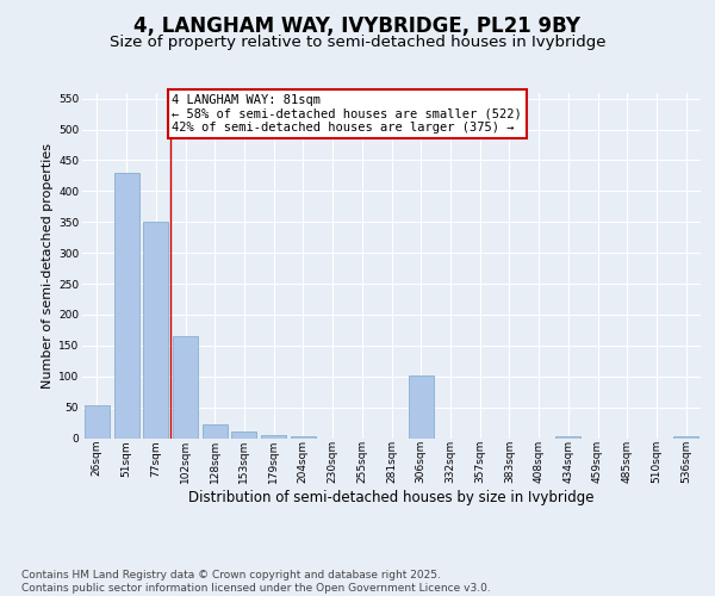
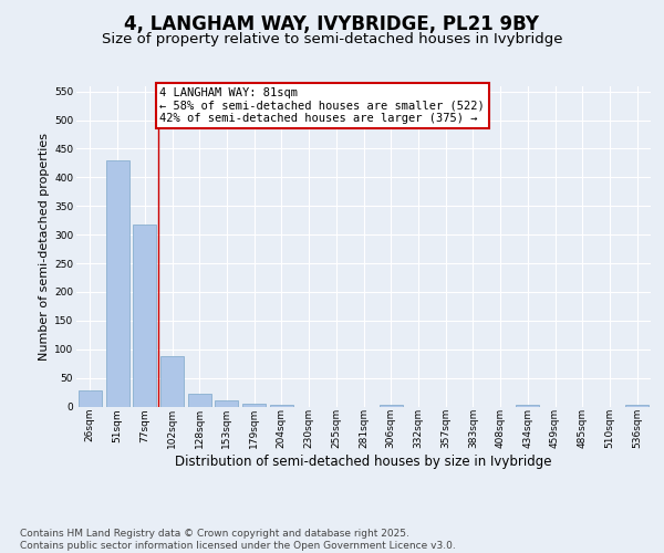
26sqm: 54 -> 28
77sqm: 350 -> 318
102sqm: 166 -> 88
306sqm: 102 -> 3
